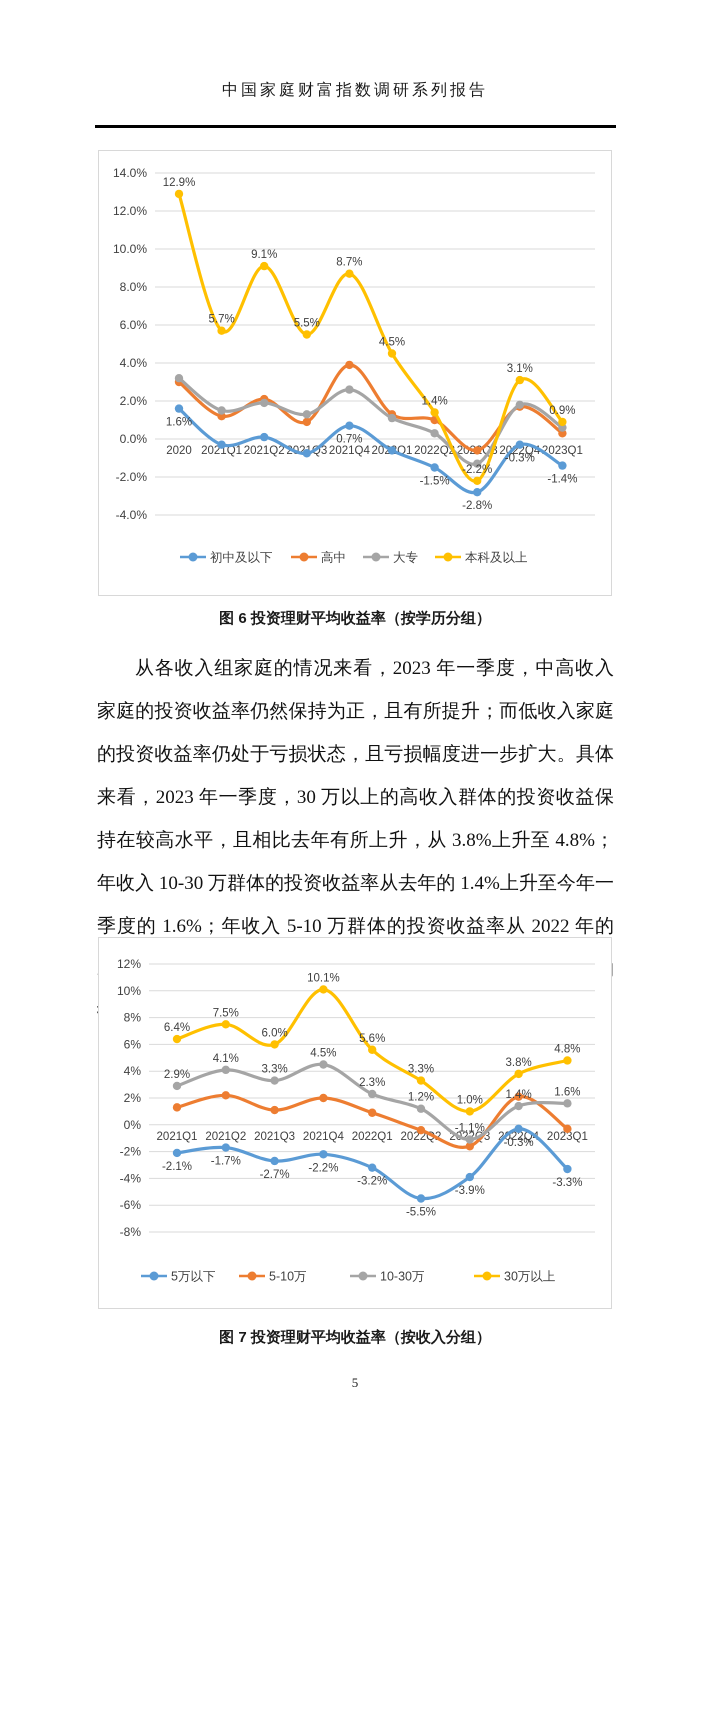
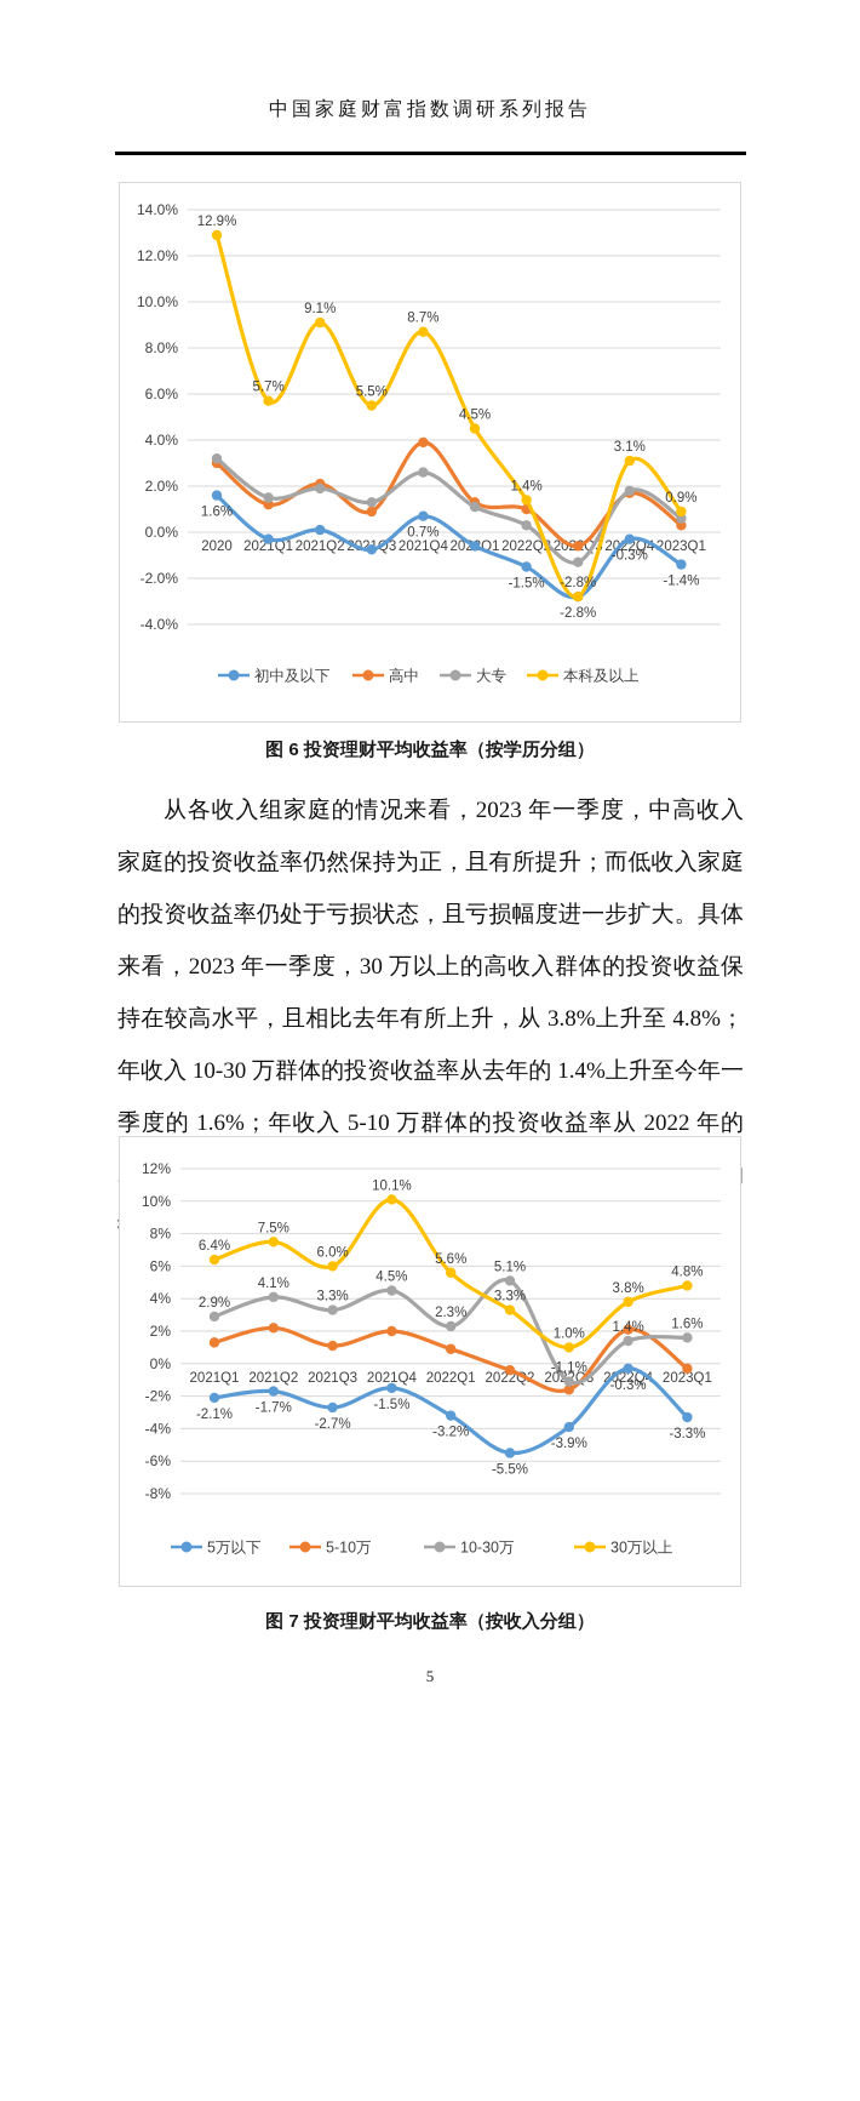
图 6 投资理财平均收益率（按学历分组）/本科及以上/2022Q3: -2.2% -> -2.8%
图 7 投资理财平均收益率（按收入分组）/5万以下/2021Q4: -2.2% -> -1.5%
图 7 投资理财平均收益率（按收入分组）/10-30万/2022Q2: 1.2% -> 5.1%
